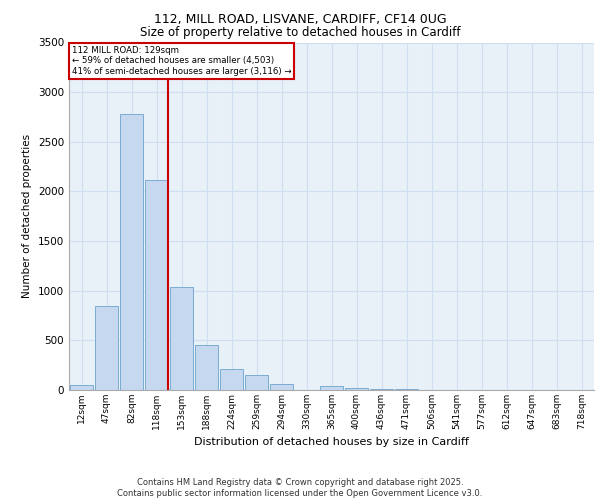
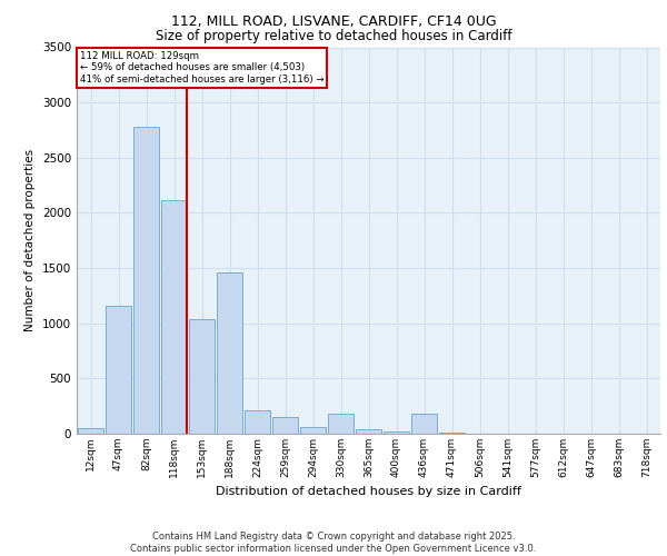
47sqm: 850 -> 1160
188sqm: 460 -> 1460
330sqm: 0 -> 180
436sqm: 20 -> 180
